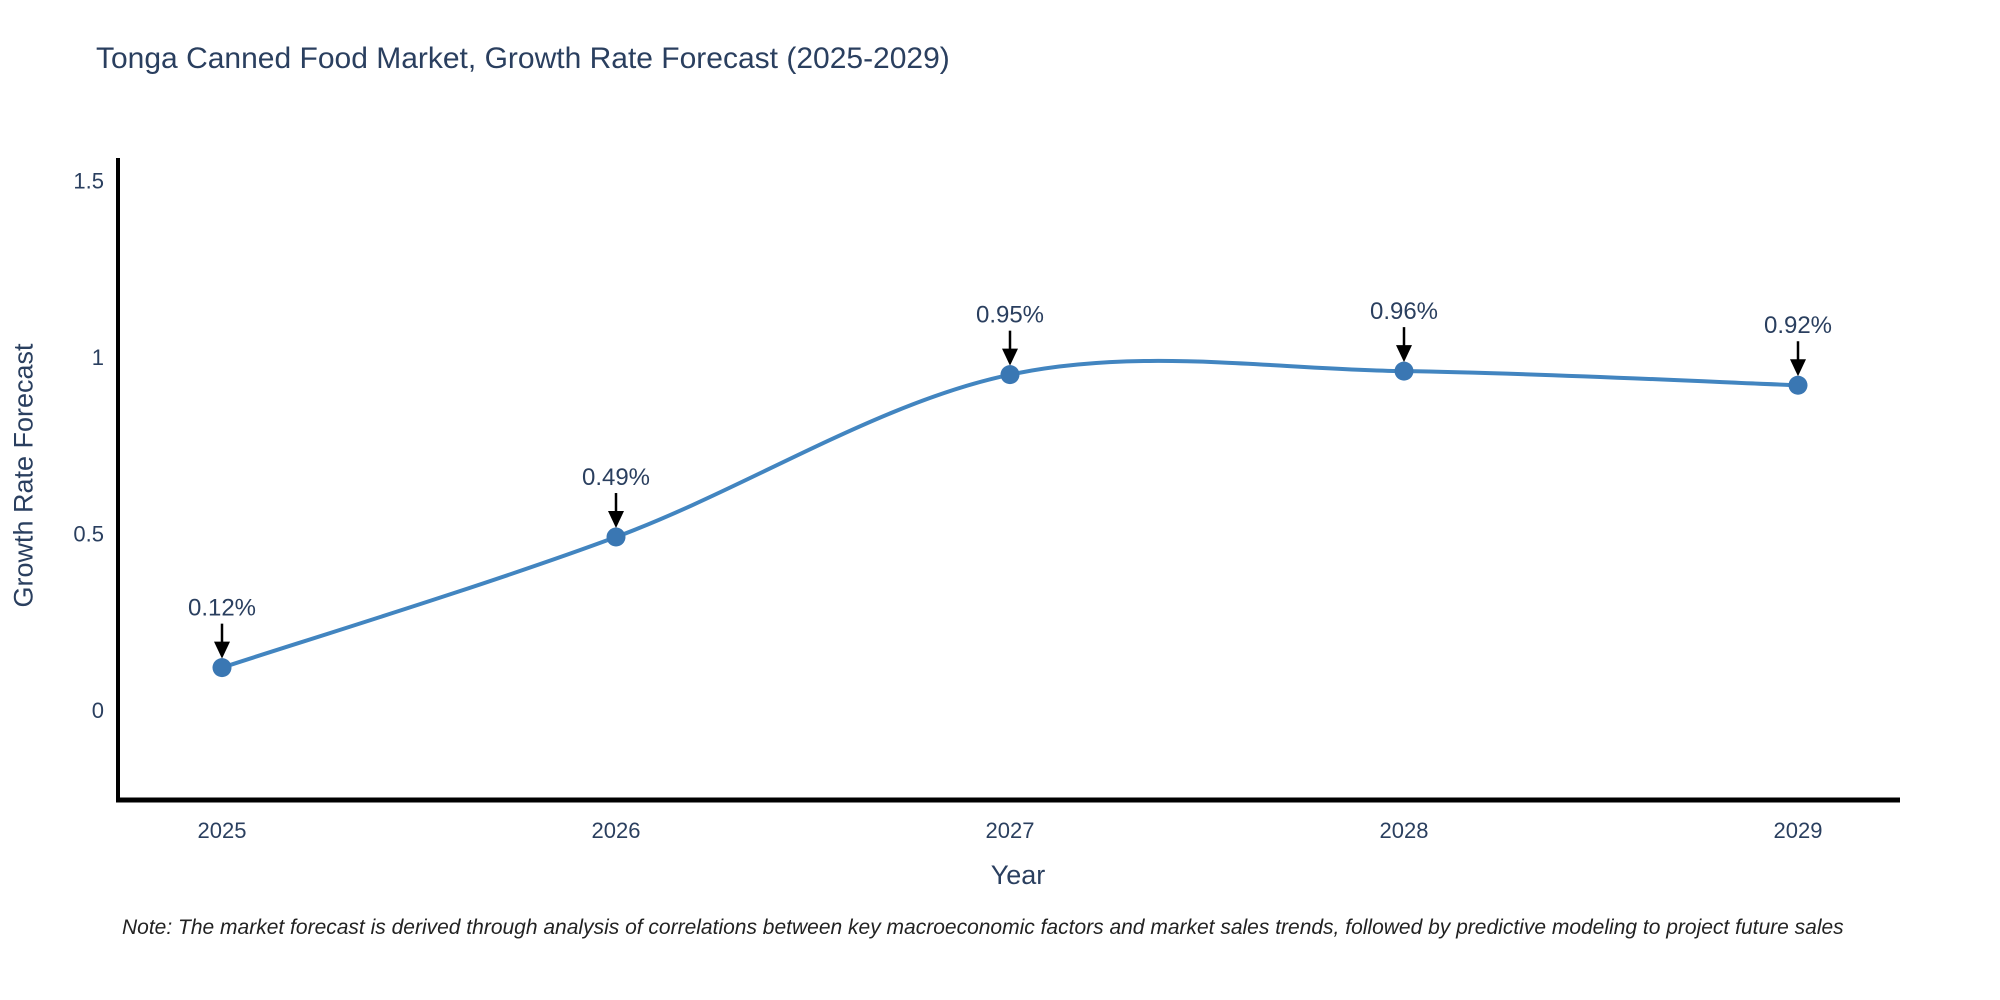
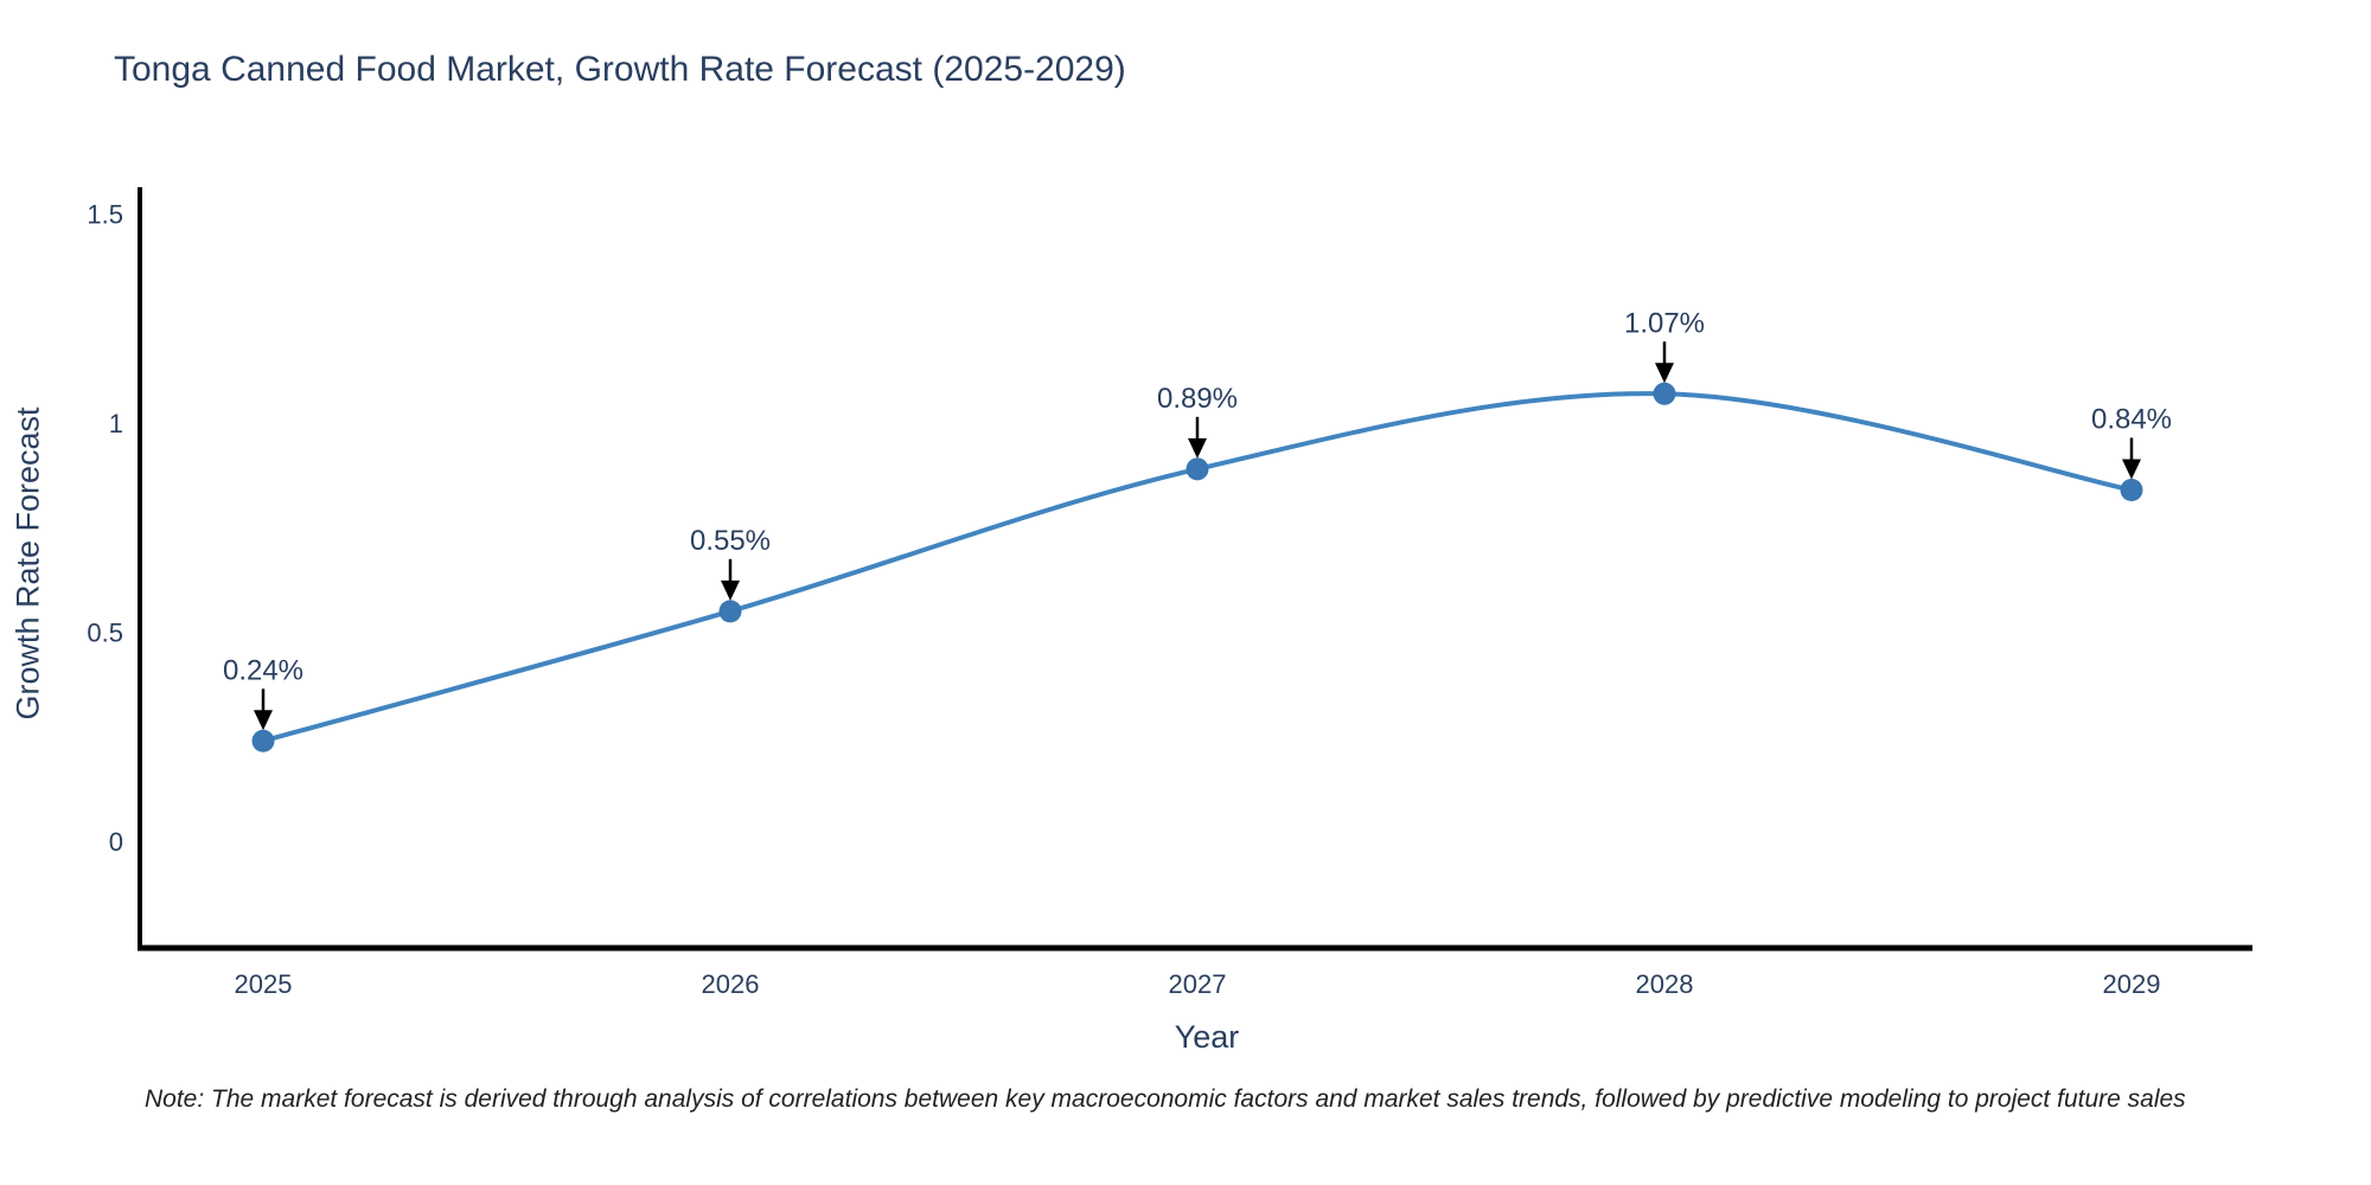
2025: 0.12% -> 0.24%
2026: 0.49% -> 0.55%
2027: 0.95% -> 0.89%
2028: 0.96% -> 1.07%
2029: 0.92% -> 0.84%
